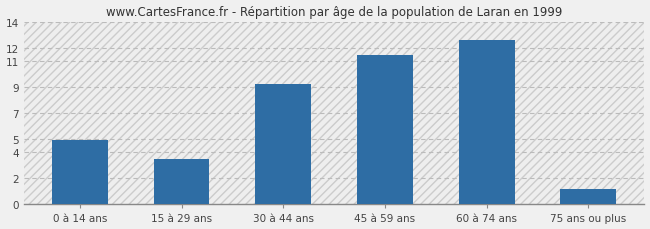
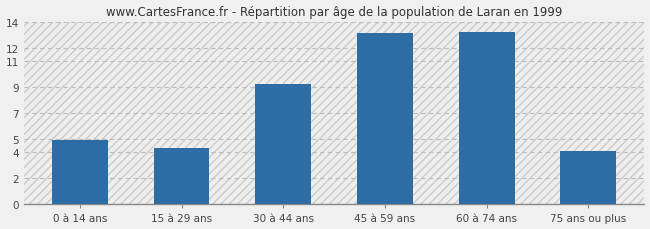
15 à 29 ans: 3.5 -> 4.3
45 à 59 ans: 11.4 -> 13.1
60 à 74 ans: 12.6 -> 13.2
75 ans ou plus: 1.2 -> 4.1
